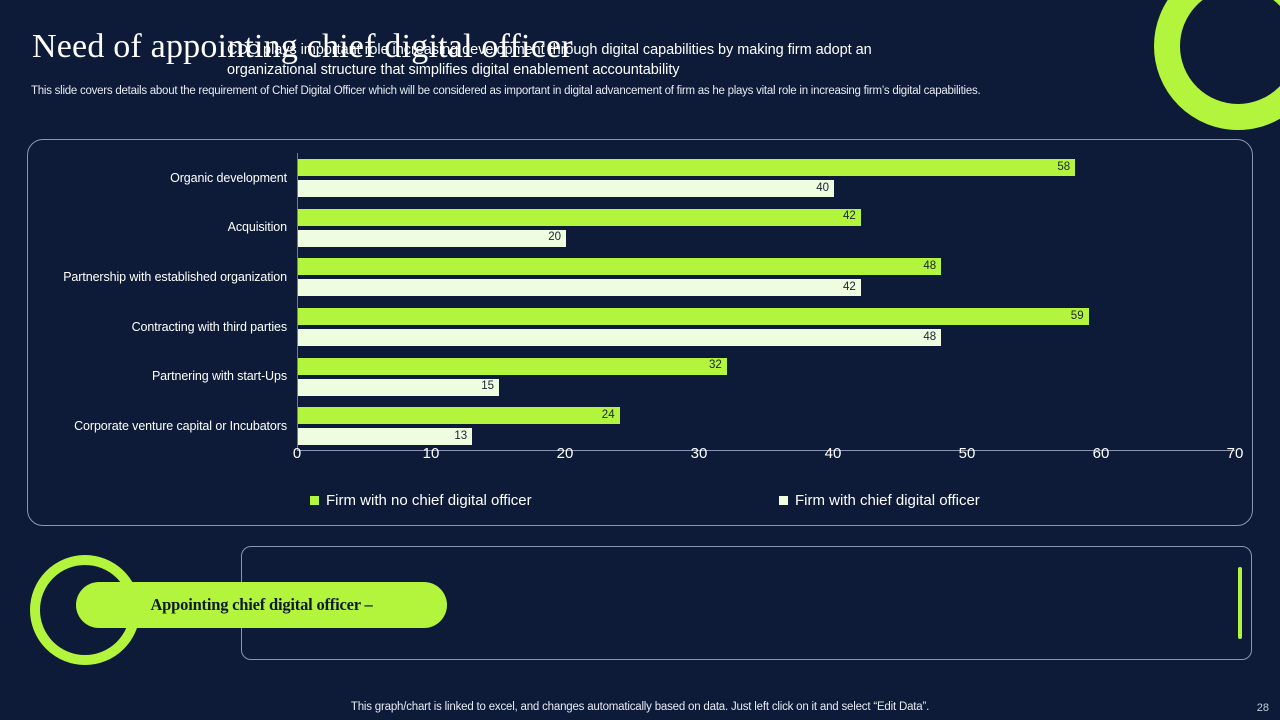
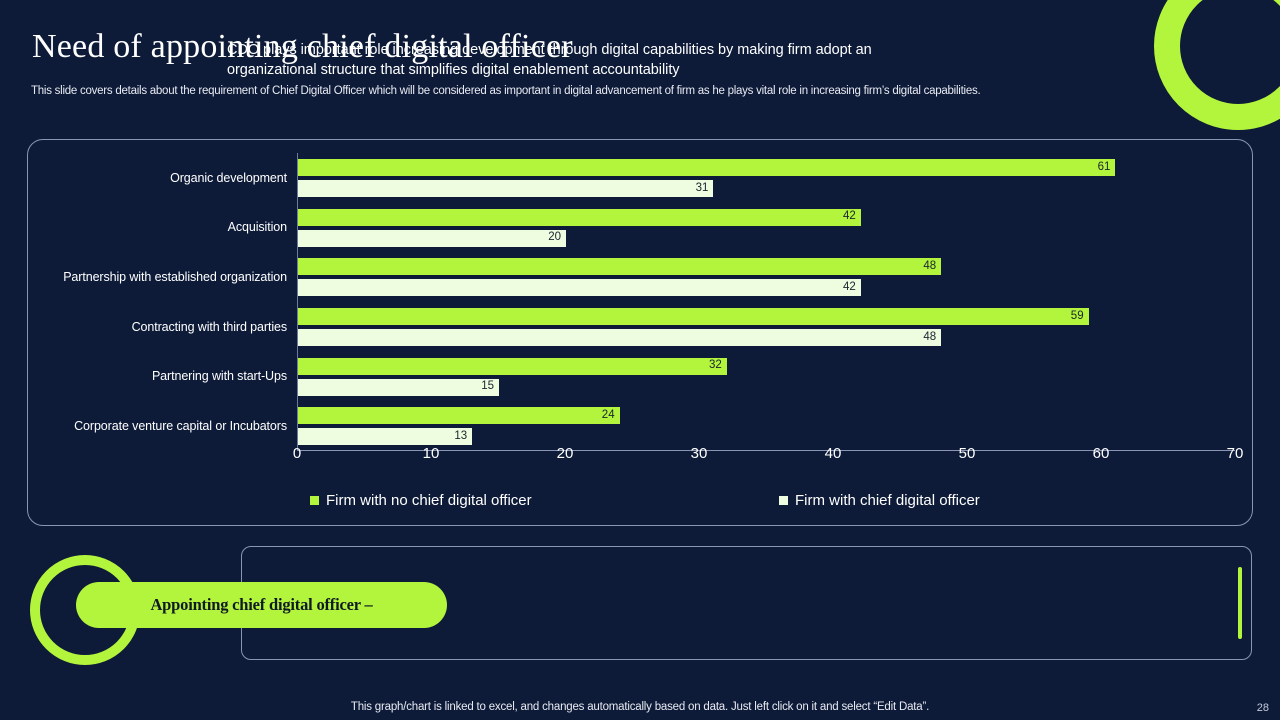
Firm with no chief digital officer/Organic development: 58 -> 61
Firm with chief digital officer/Organic development: 40 -> 31
